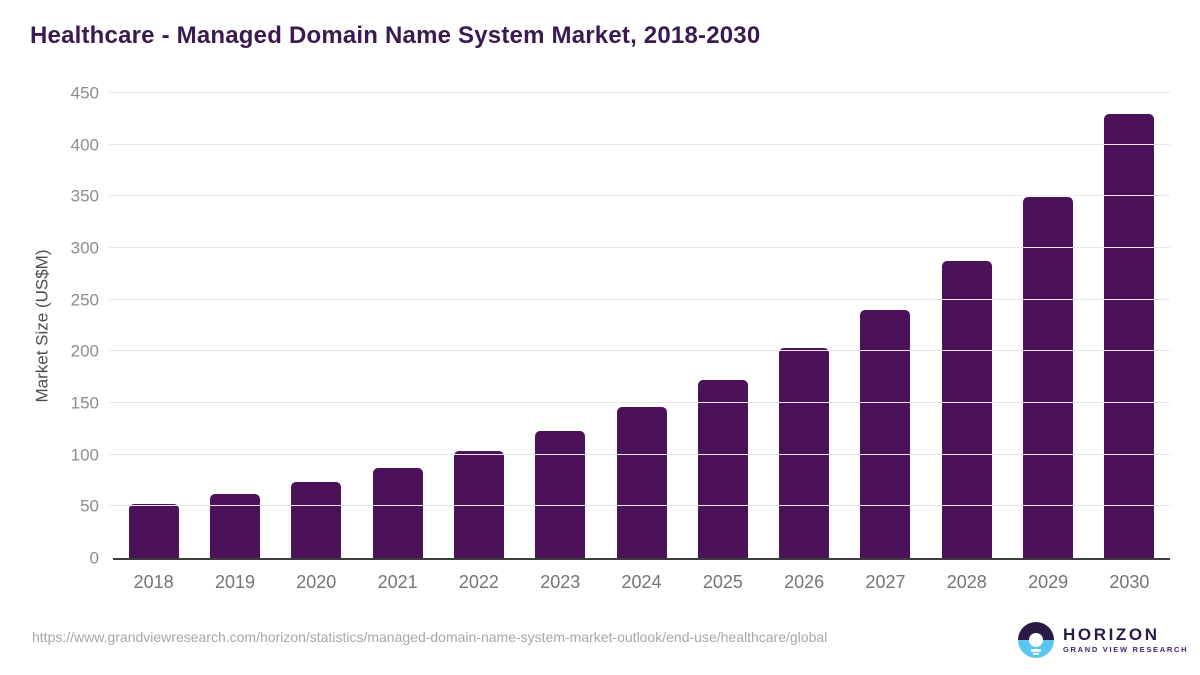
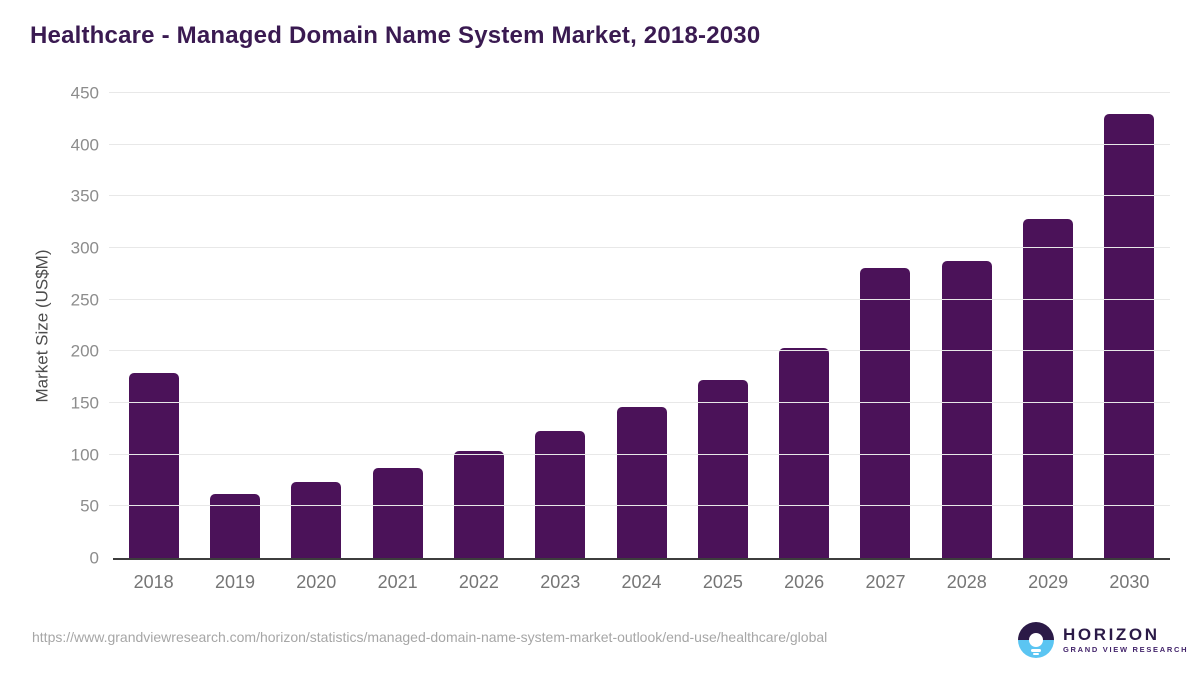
2018: 52 -> 179
2027: 240 -> 281
2029: 349 -> 328
